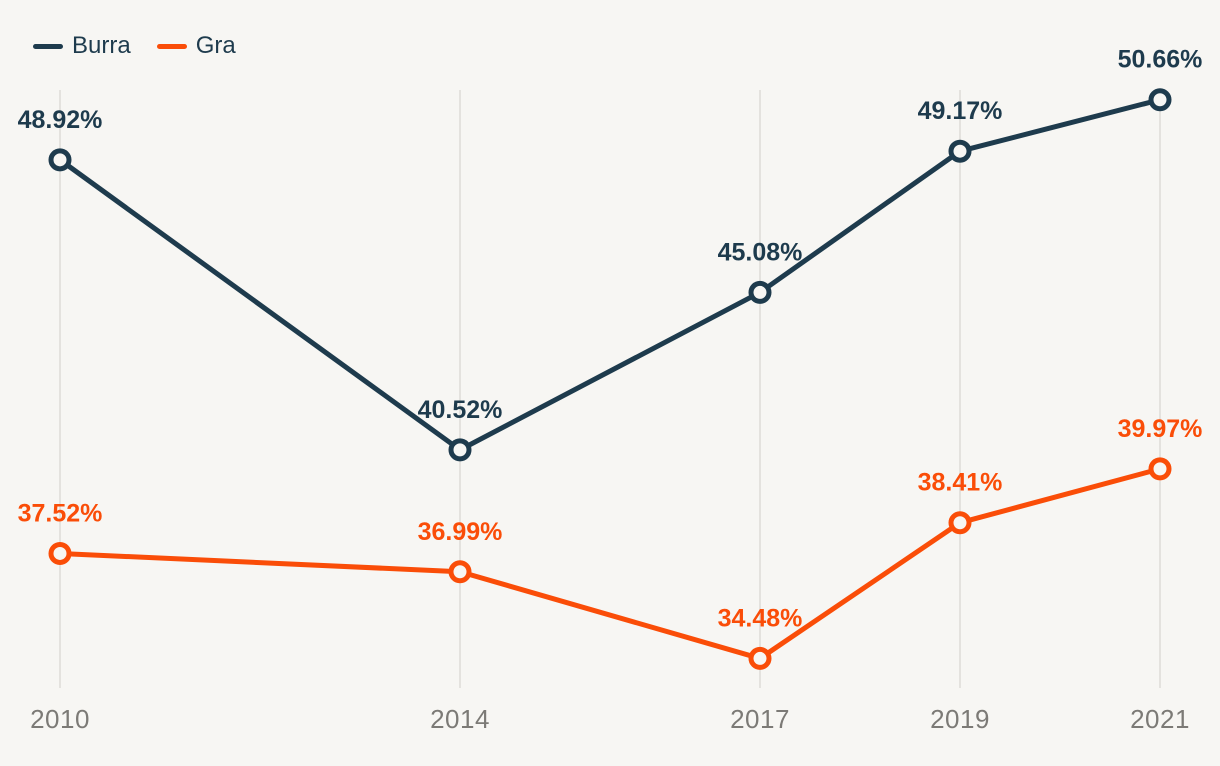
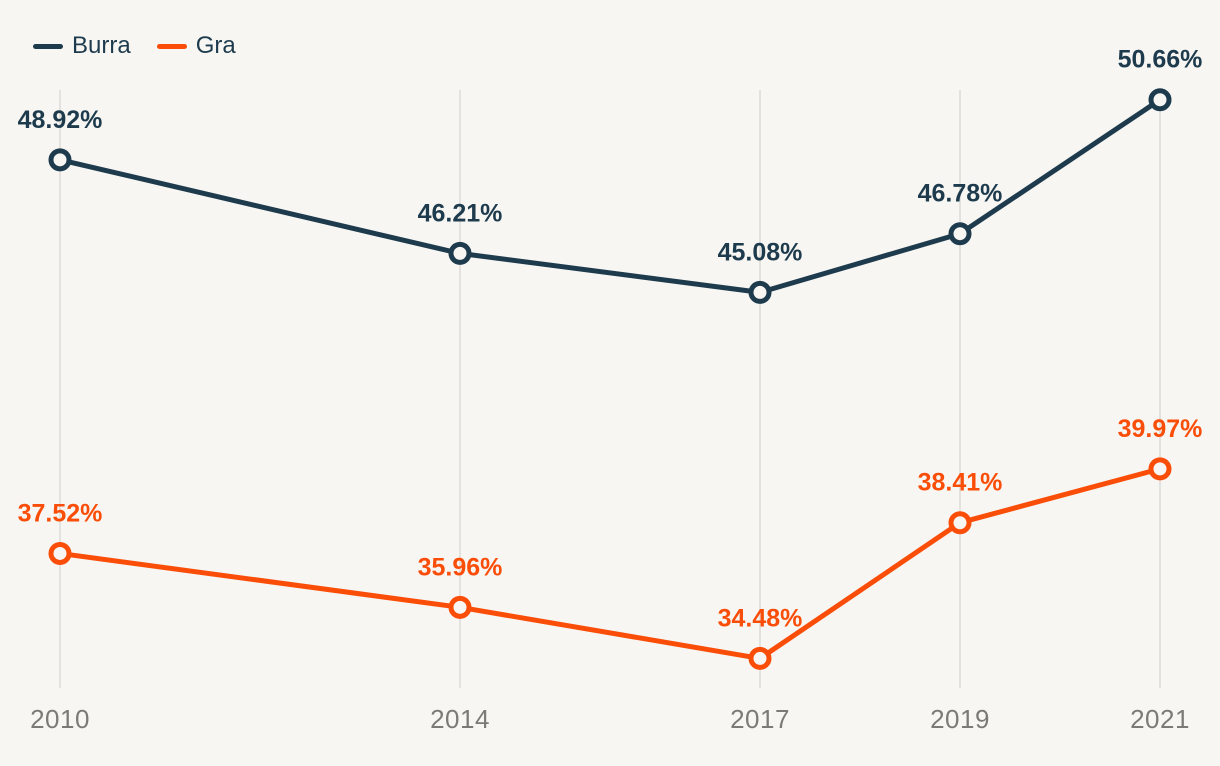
Burra/2014: 40.52% -> 46.21%
Gra/2014: 36.99% -> 35.96%
Burra/2019: 49.17% -> 46.78%
